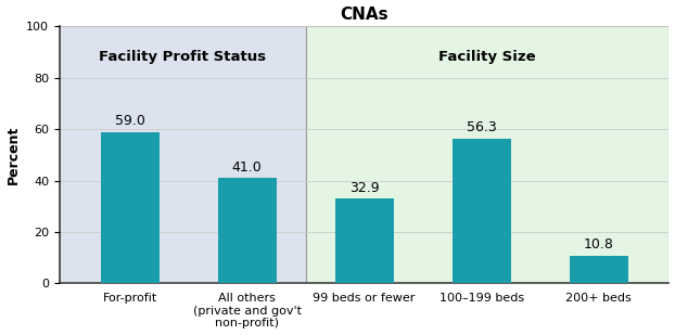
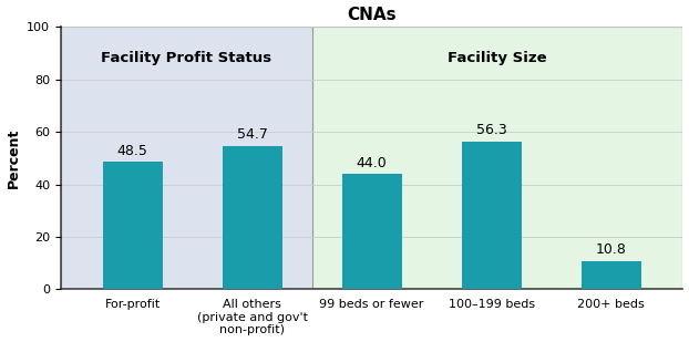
For-profit: 59.0 -> 48.5
All others (private and gov't non-profit): 41.0 -> 54.7
99 beds or fewer: 32.9 -> 44.0
